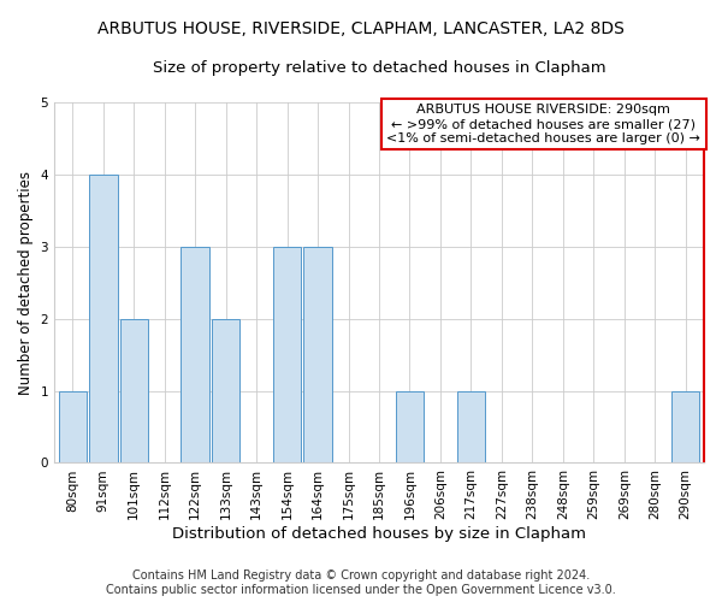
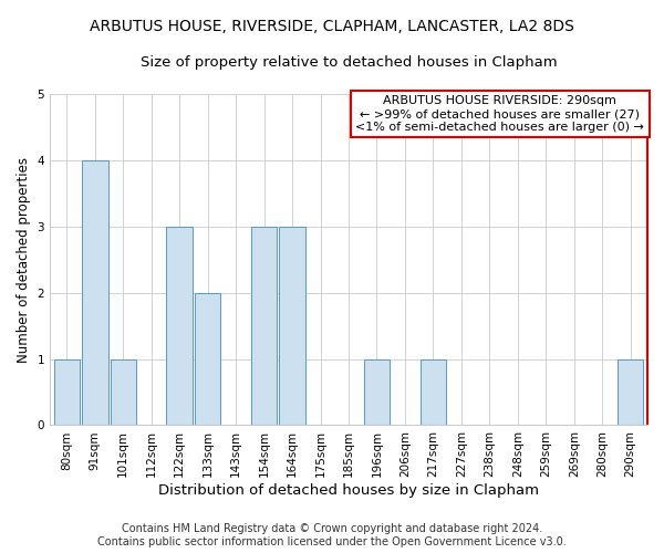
101sqm: 2 -> 1
